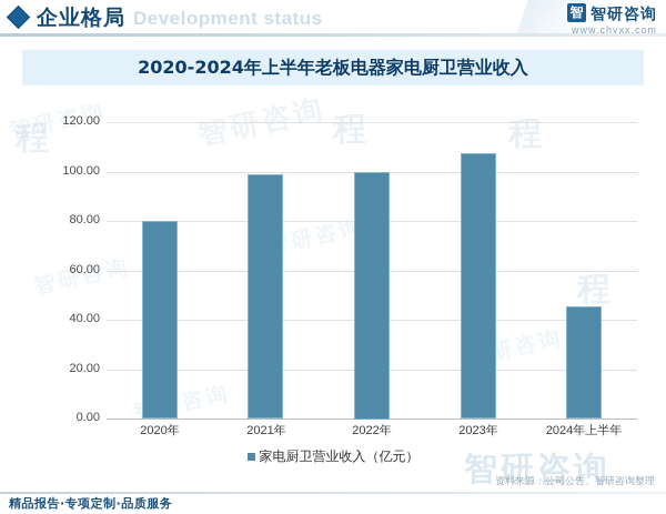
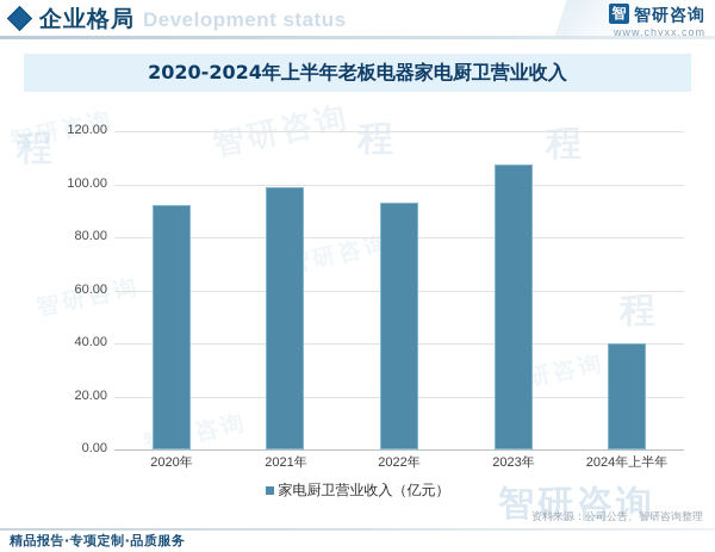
2020年: 80 -> 92
2022年: 100 -> 93
2024年上半年: 46 -> 40
